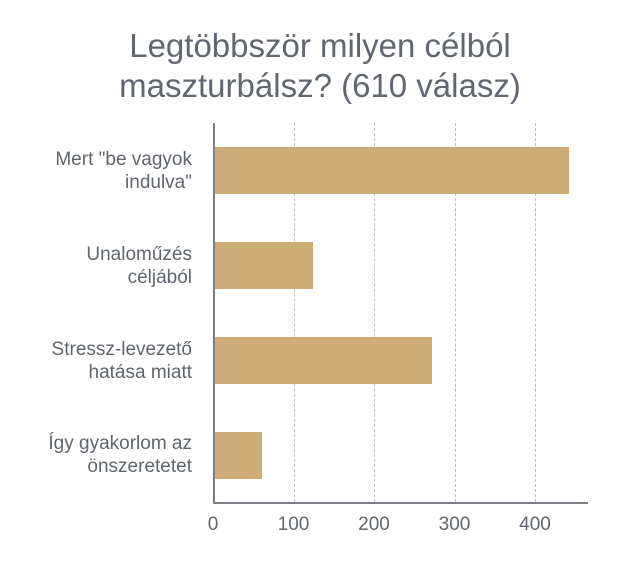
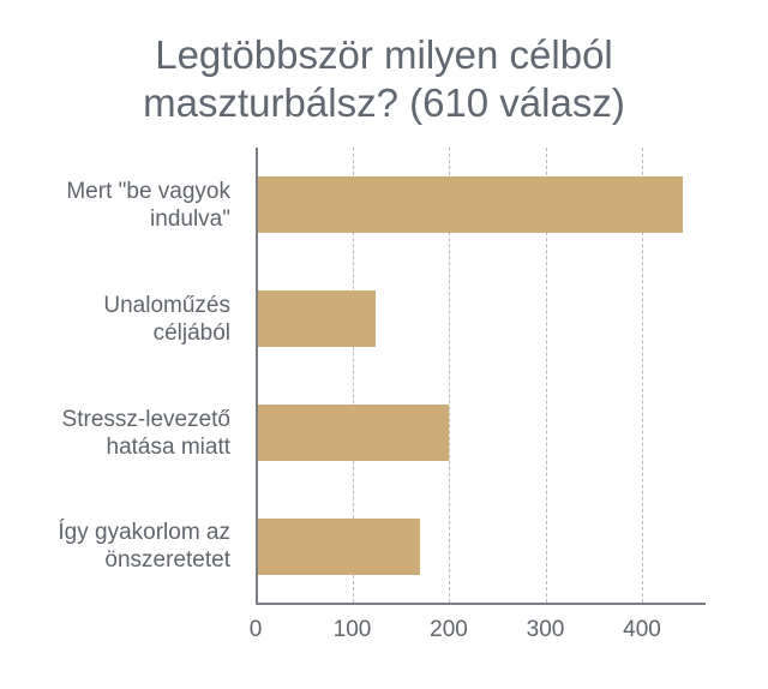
Stressz-levezető hatása miatt: 270 -> 200
Így gyakorlom az önszeretetet: 60 -> 170
